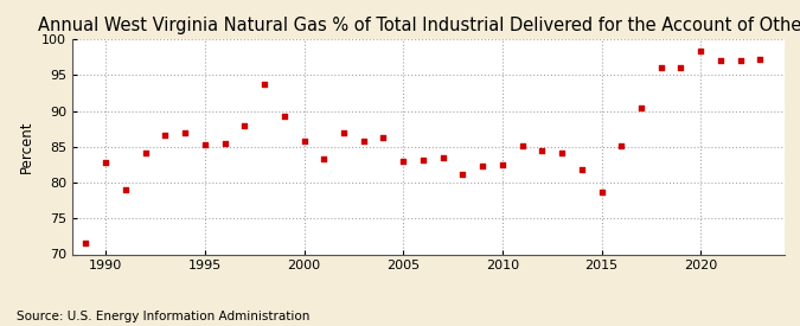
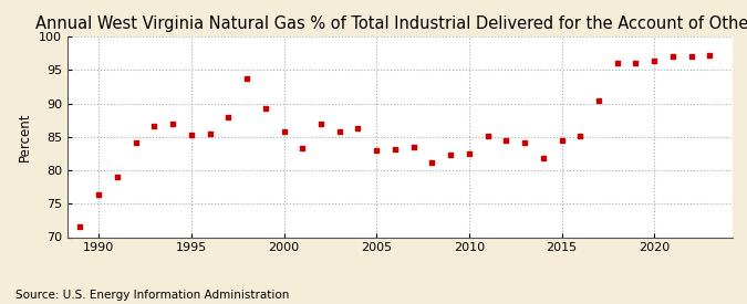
1990: 82.8 -> 76.3
2015: 78.6 -> 84.5
2020: 98.4 -> 96.3
